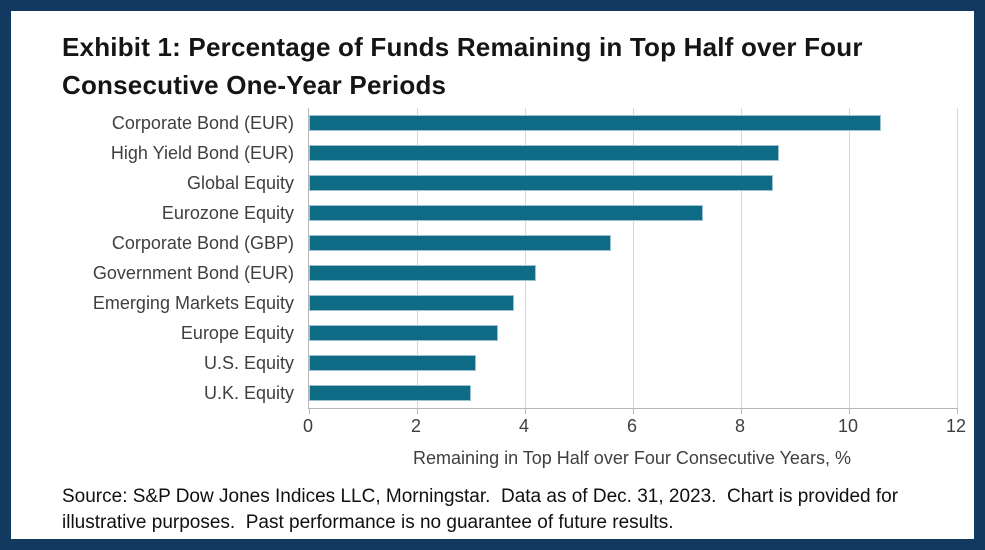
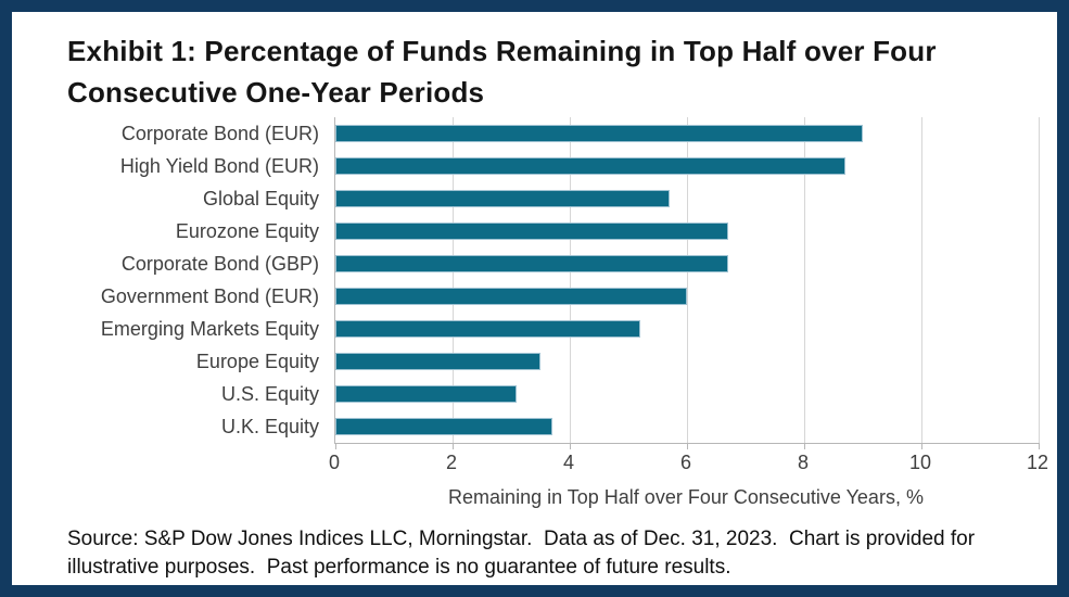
Corporate Bond (EUR): 10.6 -> 9.0
Global Equity: 8.6 -> 5.7
Eurozone Equity: 7.3 -> 6.7
Corporate Bond (GBP): 5.6 -> 6.7
Government Bond (EUR): 4.2 -> 6.0
Emerging Markets Equity: 3.8 -> 5.2
U.K. Equity: 3.0 -> 3.7
